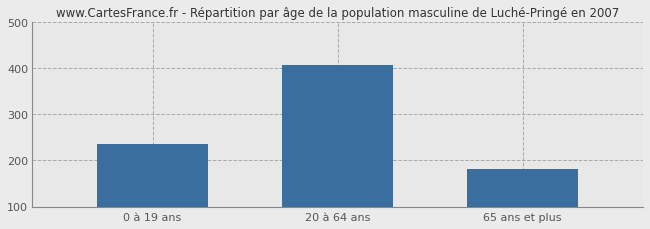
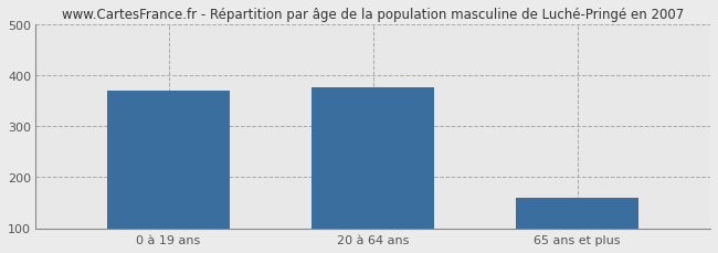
0 à 19 ans: 236 -> 370
20 à 64 ans: 405 -> 375
65 ans et plus: 182 -> 160
